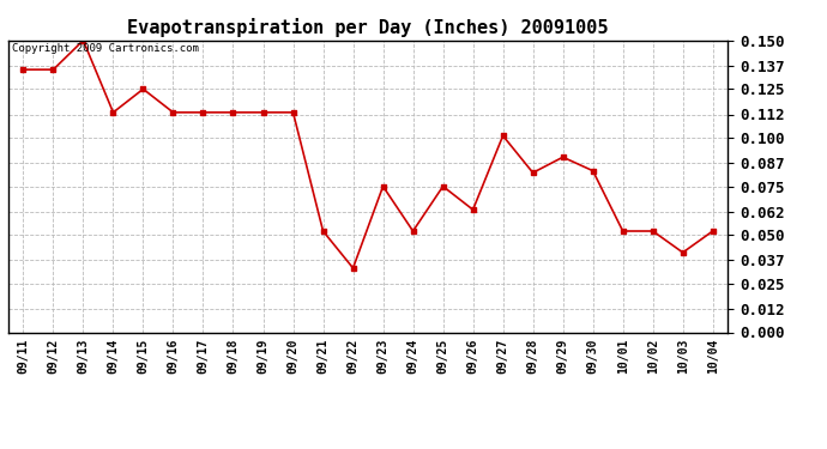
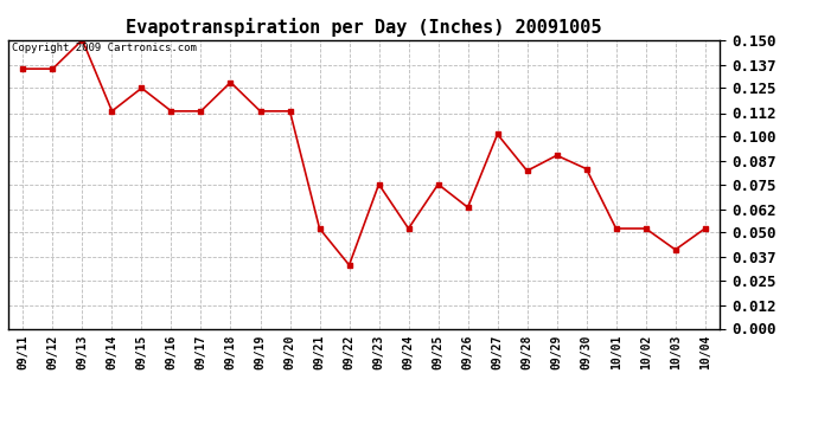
09/18: 0.113 -> 0.128
